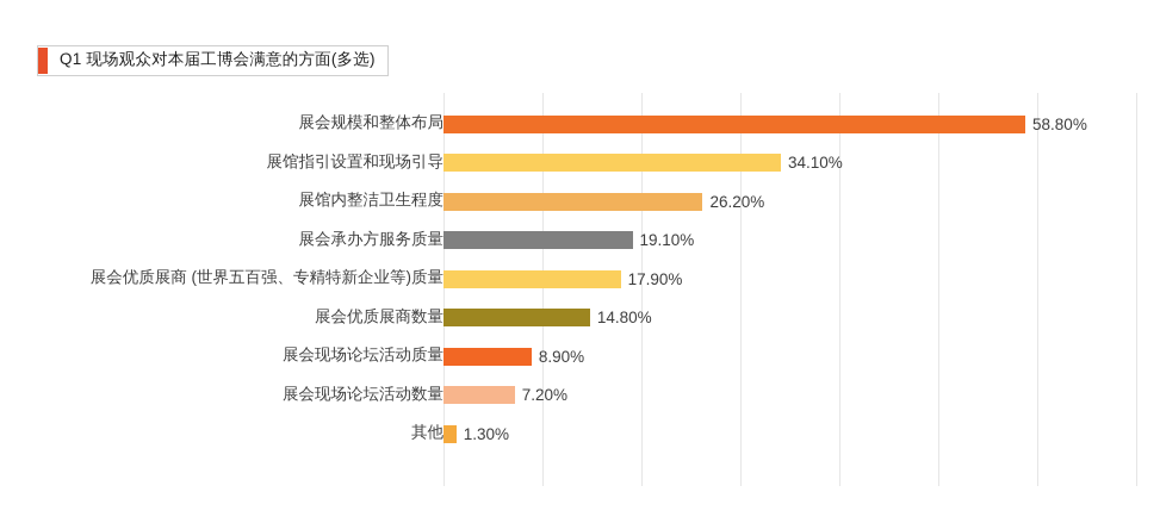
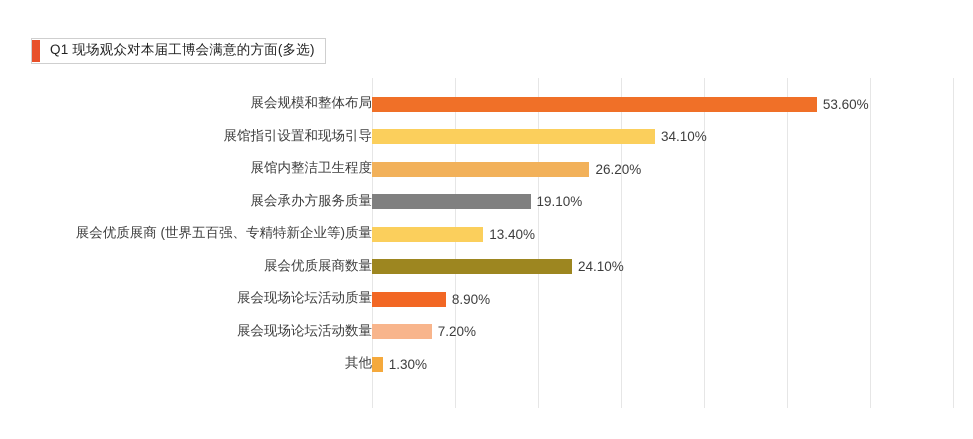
展会规模和整体布局: 58.80% -> 53.60%
展会优质展商 (世界五百强、专精特新企业等)质量: 17.90% -> 13.40%
展会优质展商数量: 14.80% -> 24.10%
